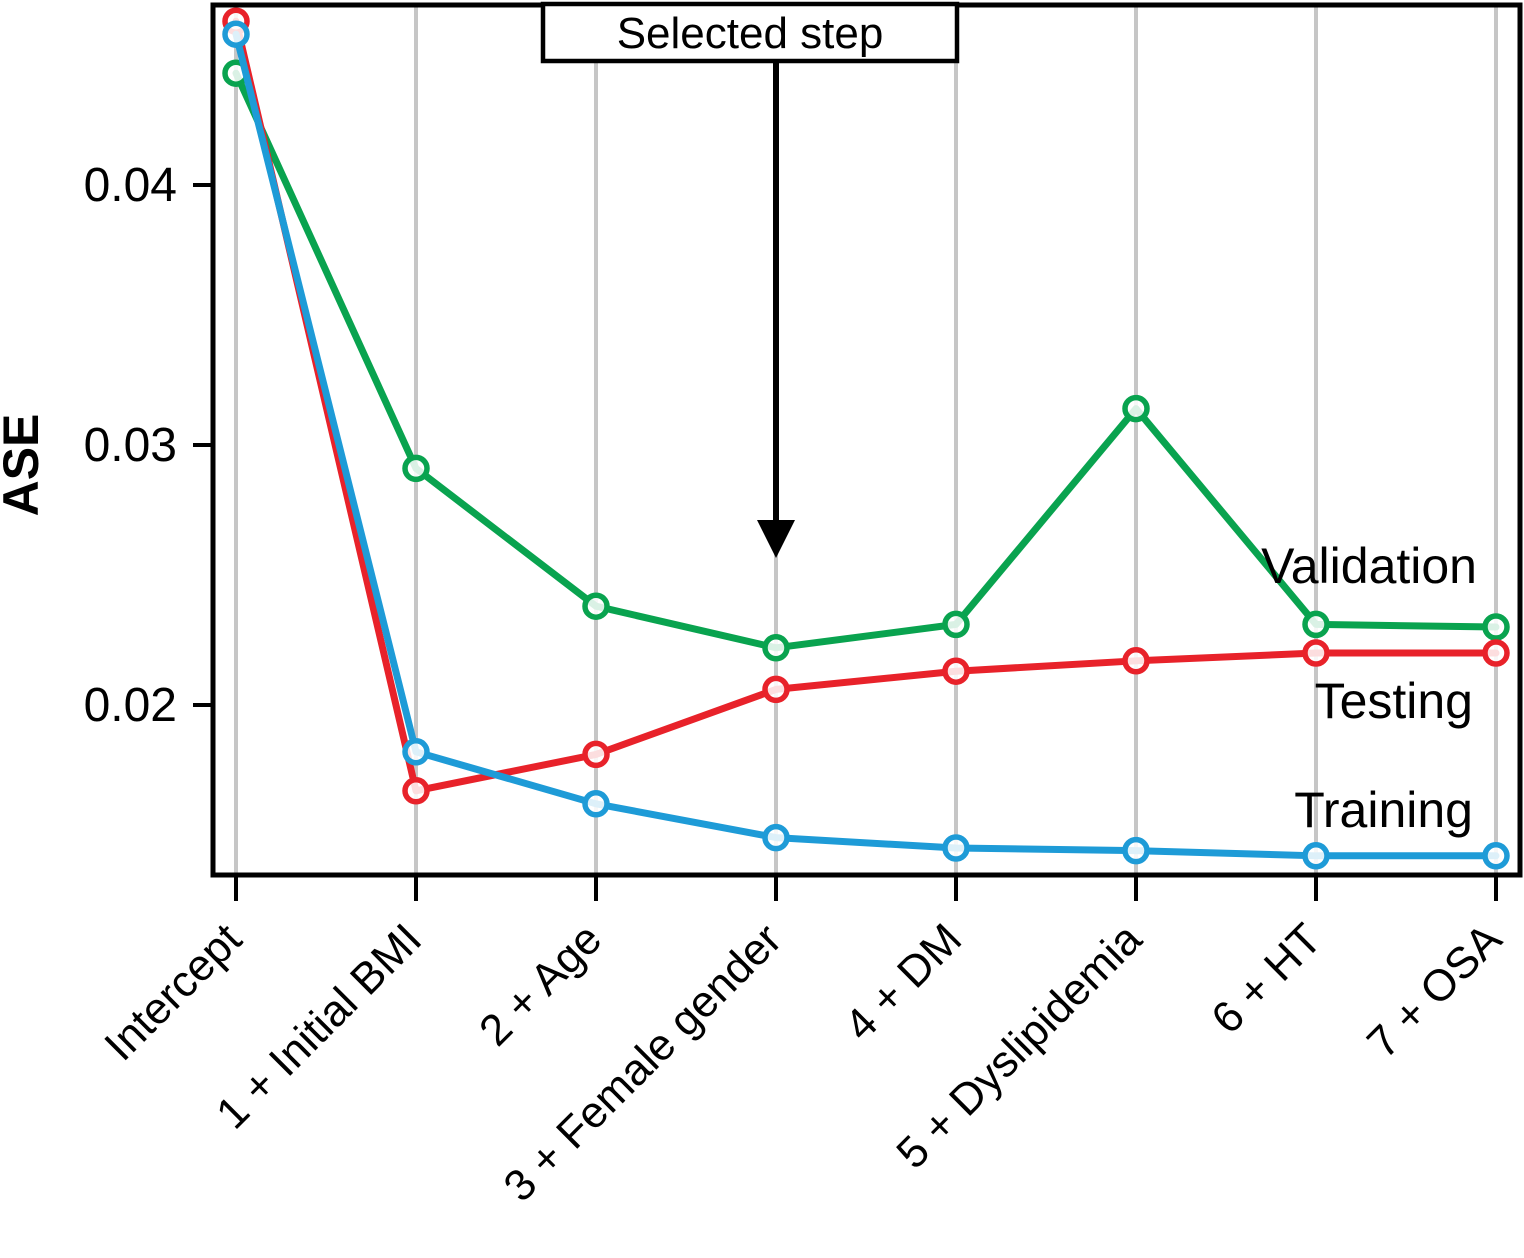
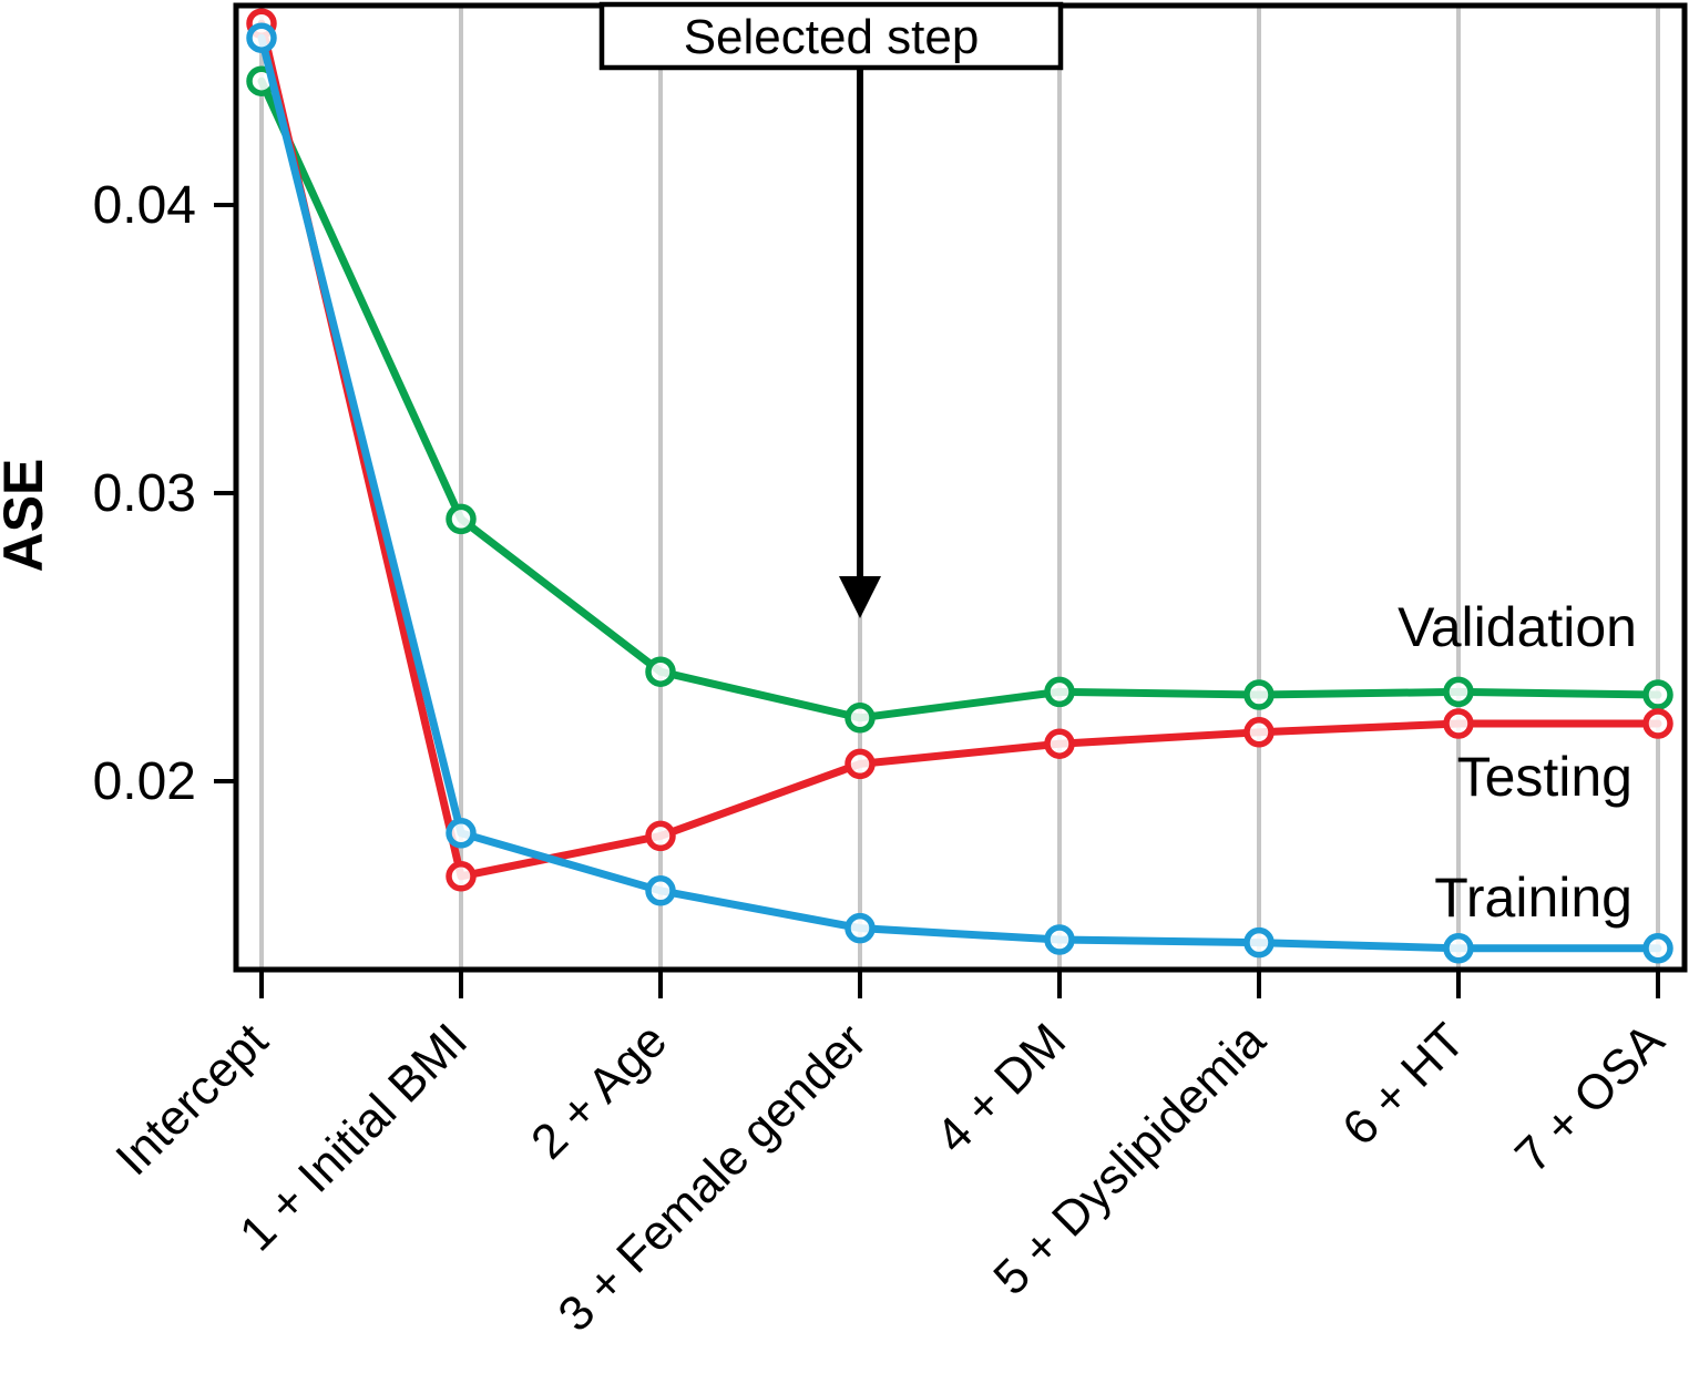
Validation/5 + Dyslipidemia: 0.0314 -> 0.0230
